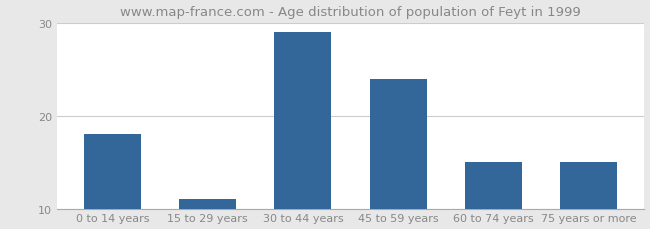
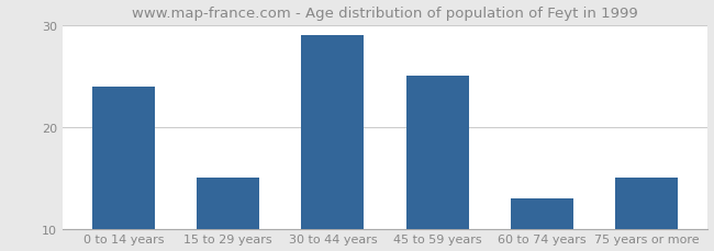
0 to 14 years: 18 -> 24
15 to 29 years: 11 -> 15
45 to 59 years: 24 -> 25
60 to 74 years: 15 -> 13
